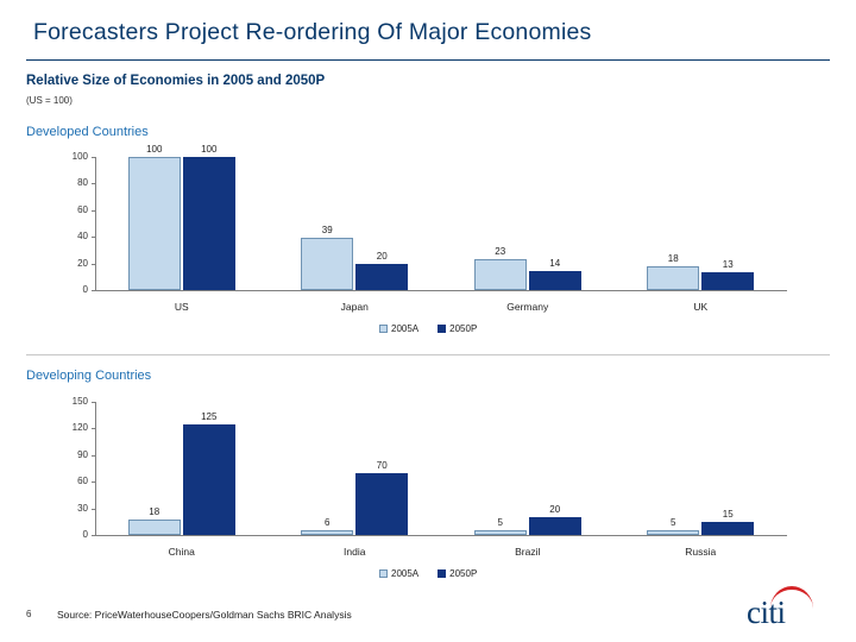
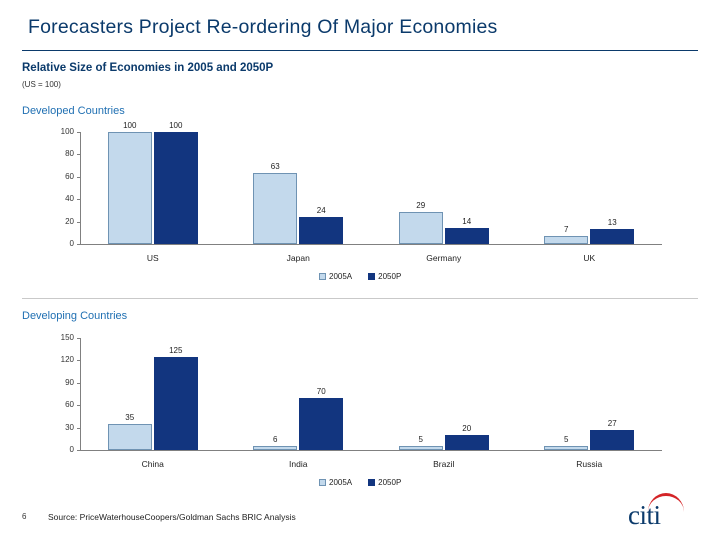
Developed Countries/2005A/Japan: 39 -> 63
Developed Countries/2050P/Japan: 20 -> 24
Developed Countries/2005A/Germany: 23 -> 29
Developed Countries/2005A/UK: 18 -> 7
Developing Countries/2005A/China: 18 -> 35
Developing Countries/2050P/Russia: 15 -> 27
